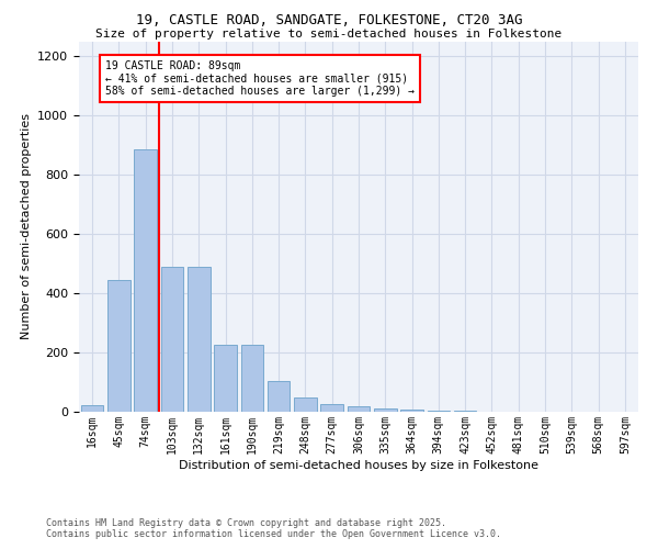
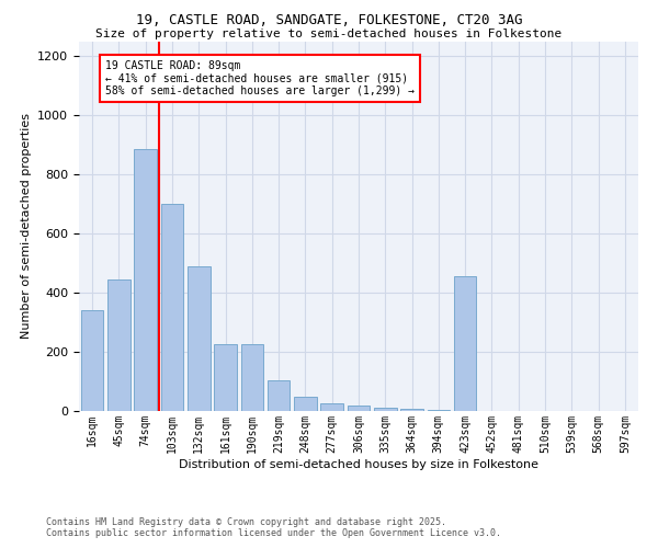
16sqm: 22 -> 340
103sqm: 490 -> 700
423sqm: 2 -> 455
